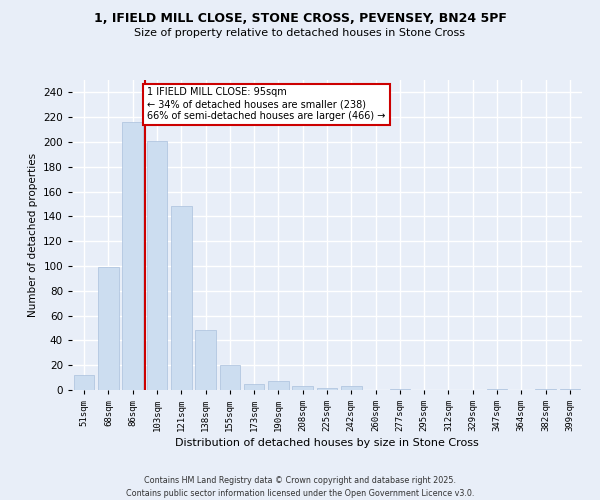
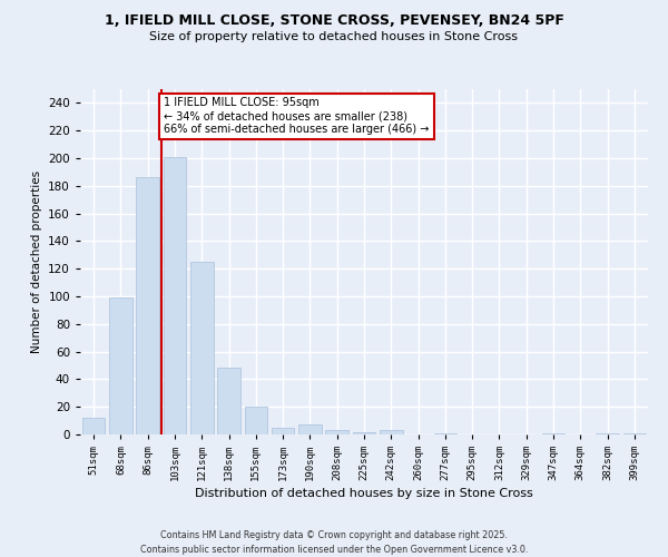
86sqm: 216 -> 186
121sqm: 148 -> 125
